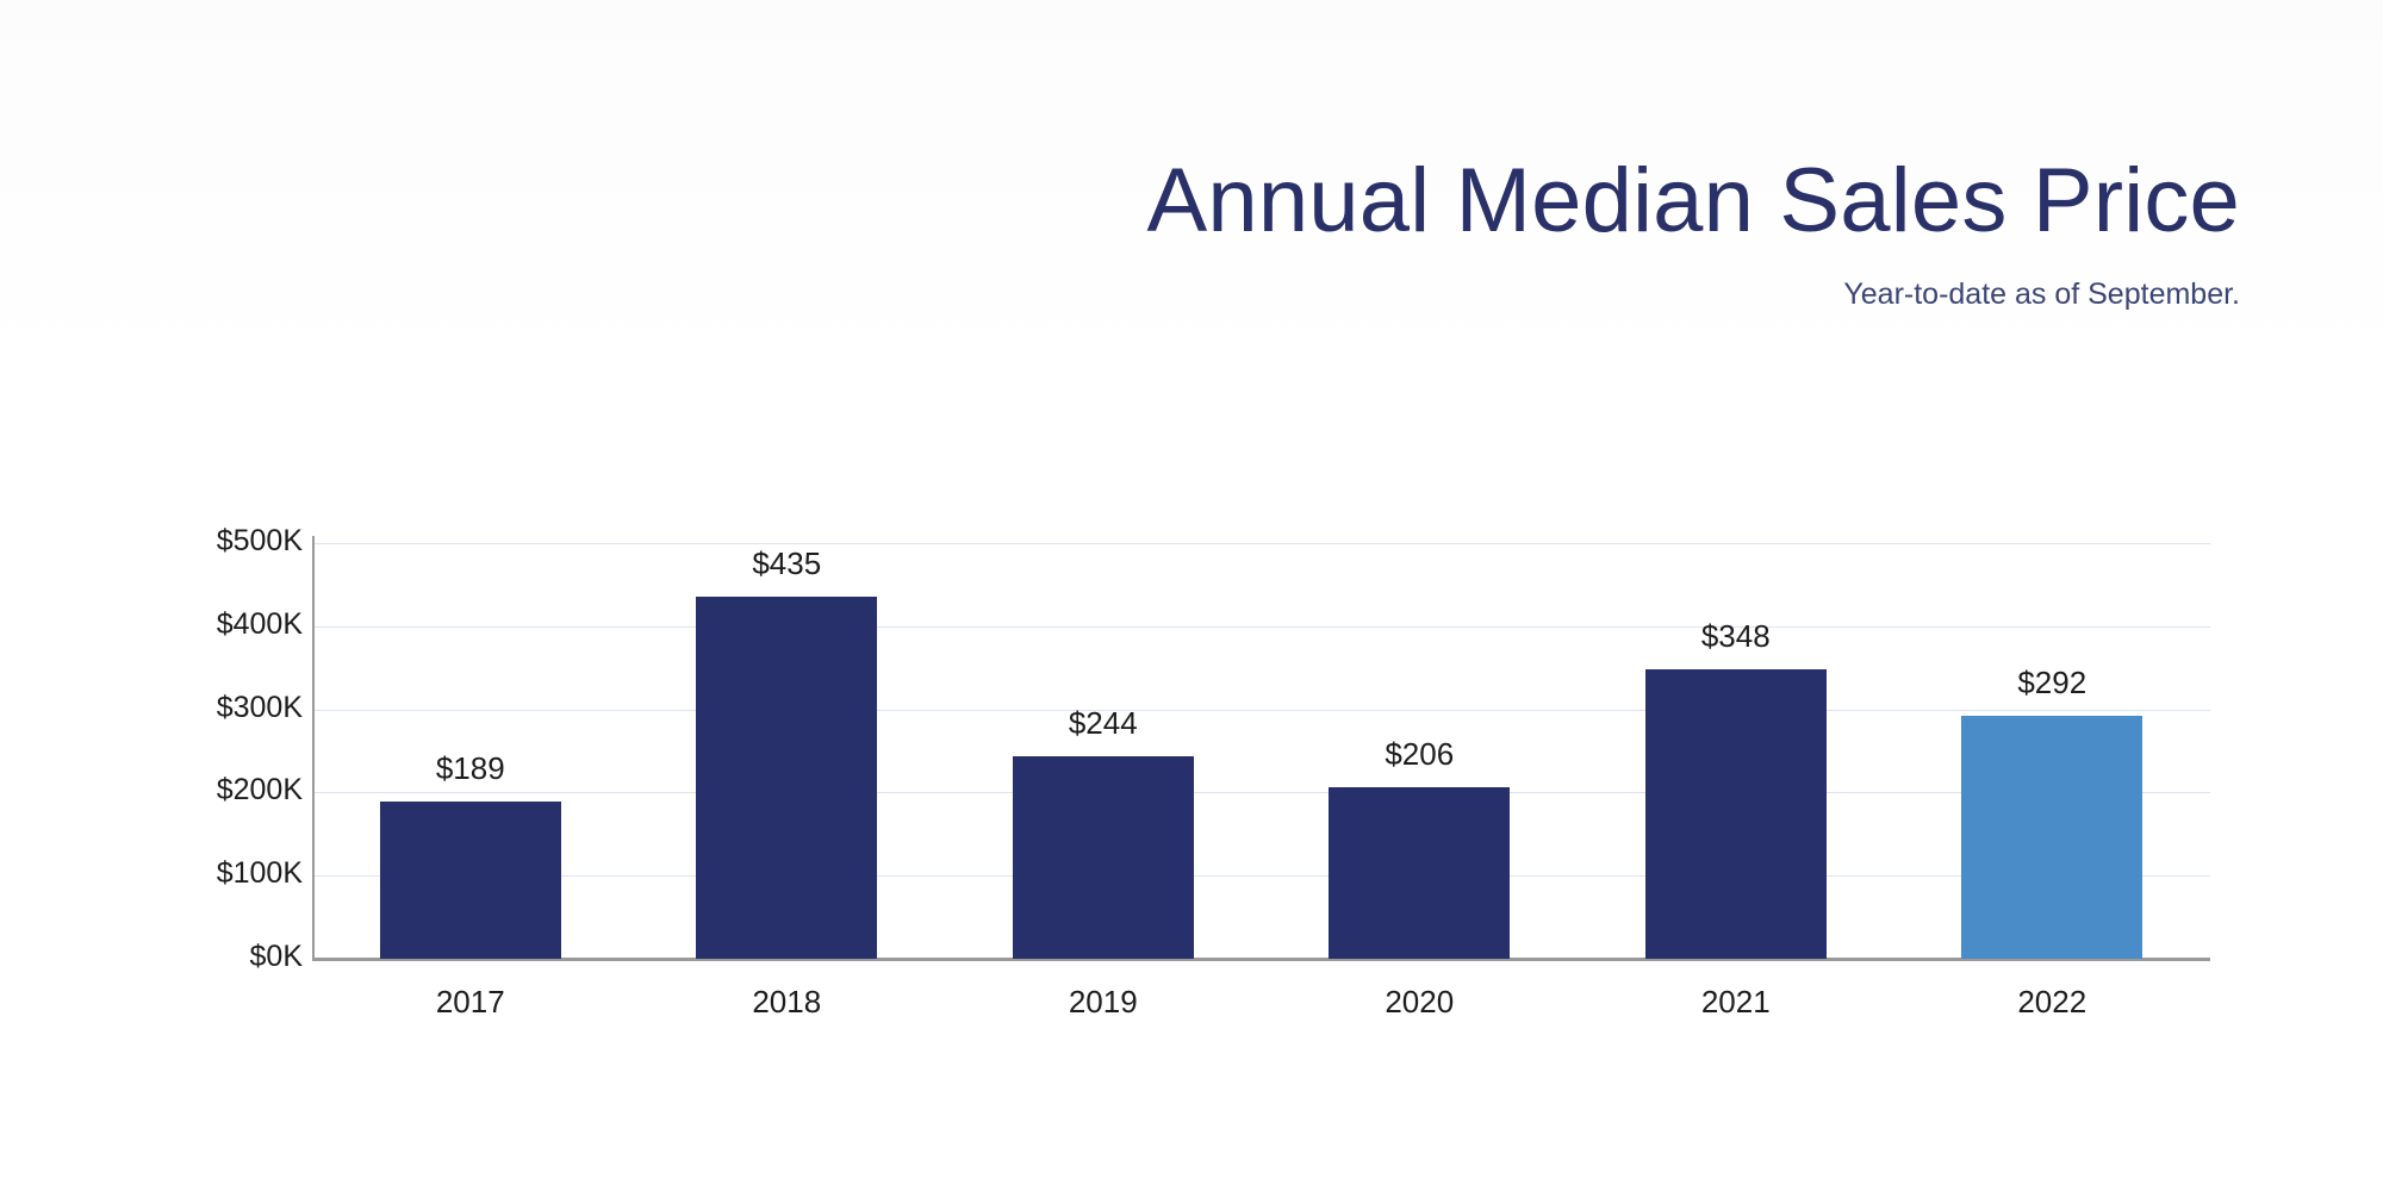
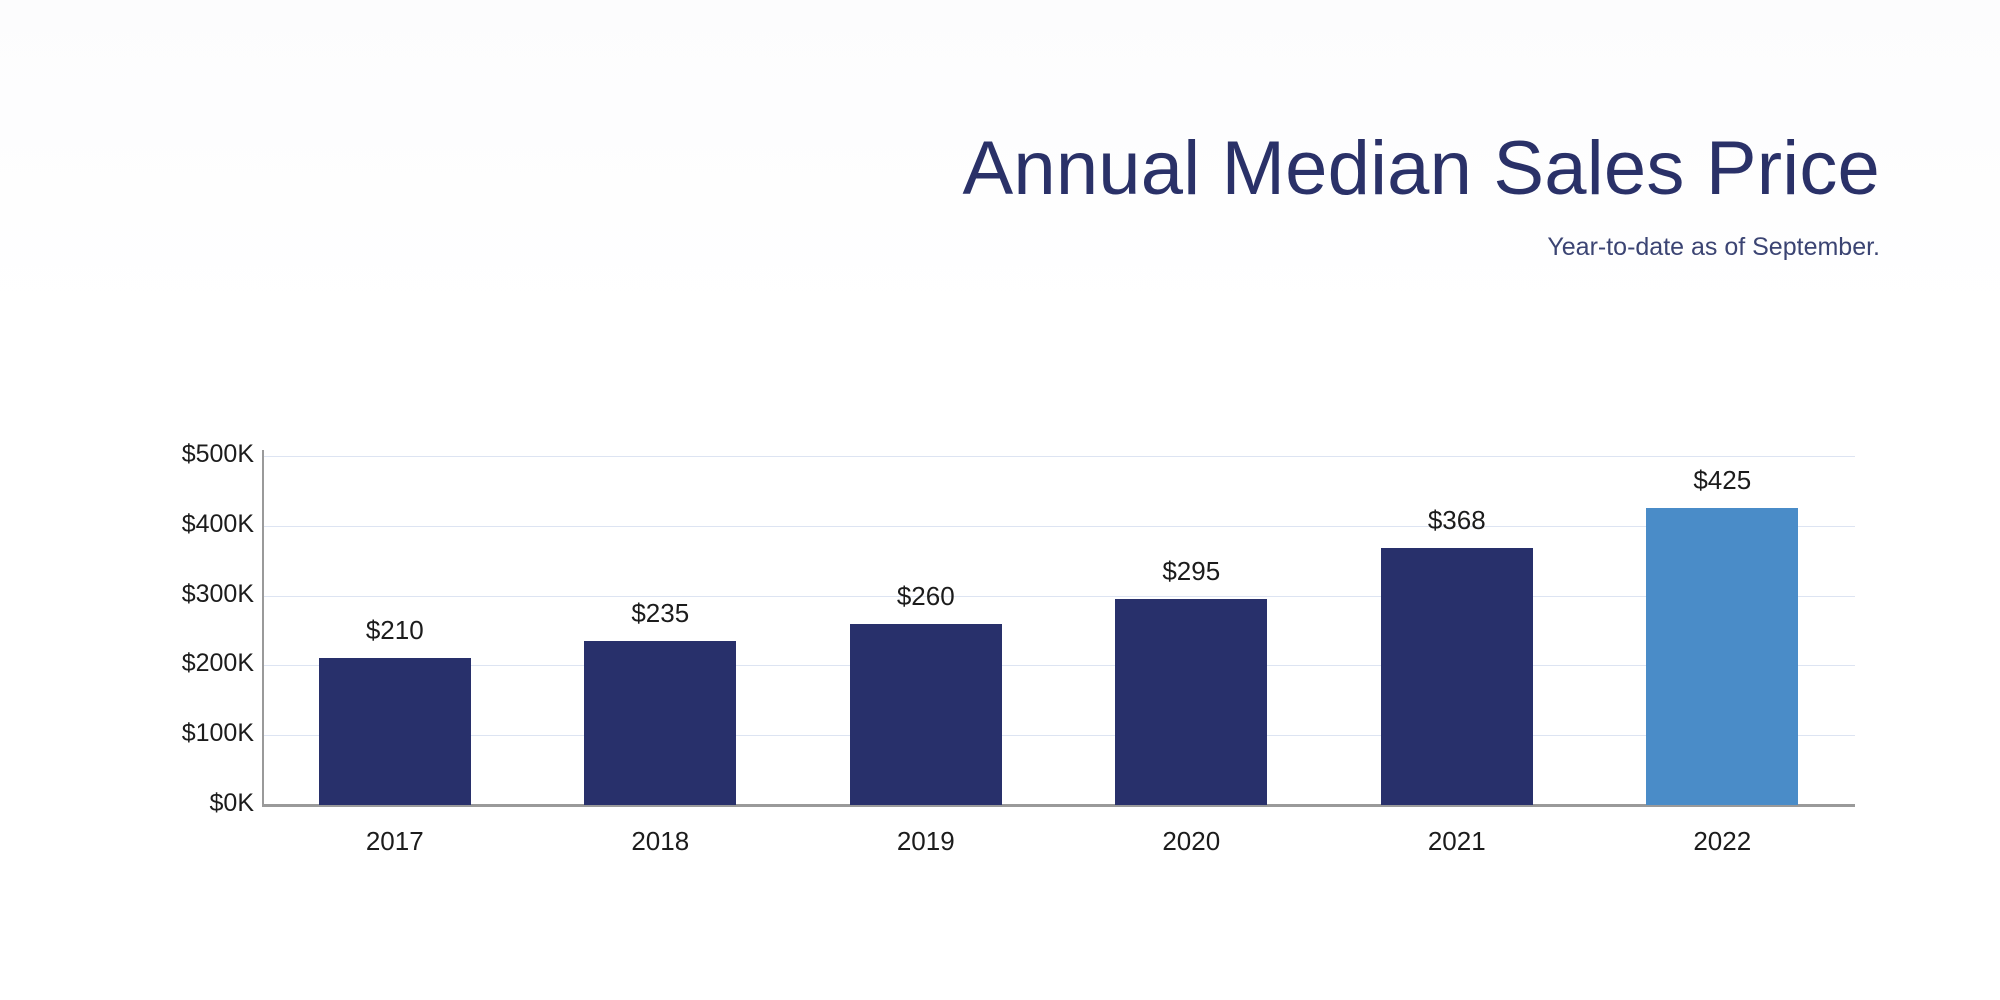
2017: $189 -> $210
2018: $435 -> $235
2019: $244 -> $260
2020: $206 -> $295
2021: $348 -> $368
2022: $292 -> $425
